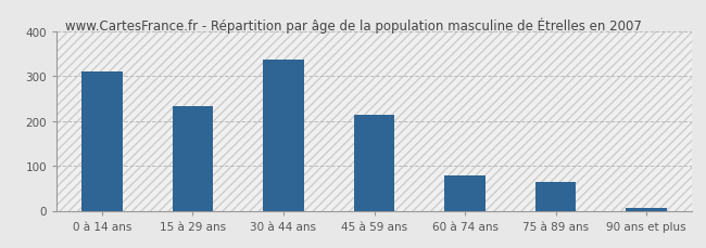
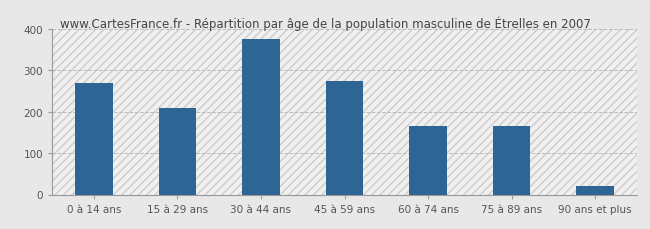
0 à 14 ans: 310 -> 270
15 à 29 ans: 232 -> 210
30 à 44 ans: 338 -> 375
45 à 59 ans: 213 -> 275
60 à 74 ans: 78 -> 165
75 à 89 ans: 63 -> 165
90 ans et plus: 7 -> 20
